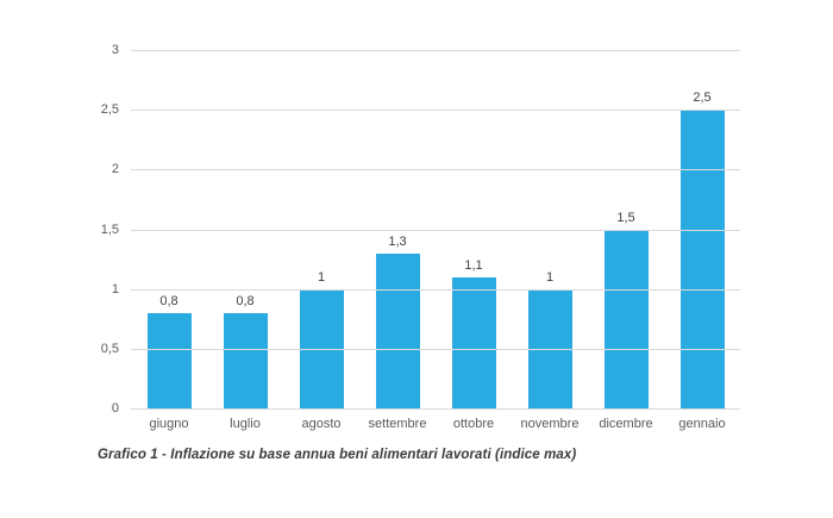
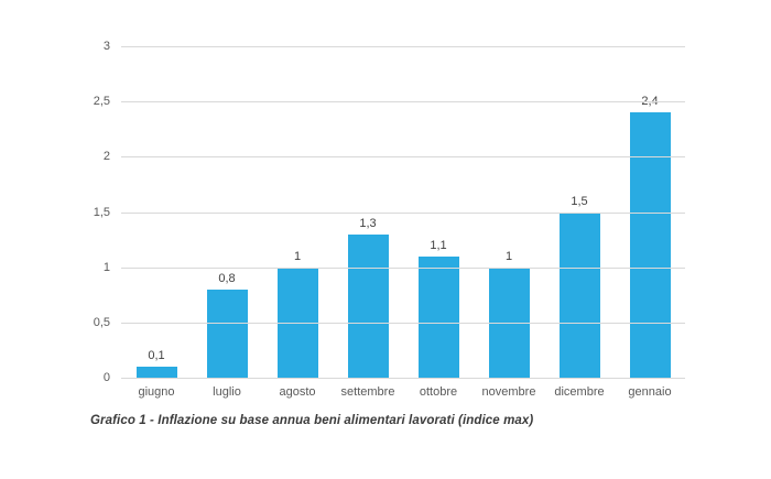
giugno: 0,8 -> 0,1
gennaio: 2,5 -> 2,4
